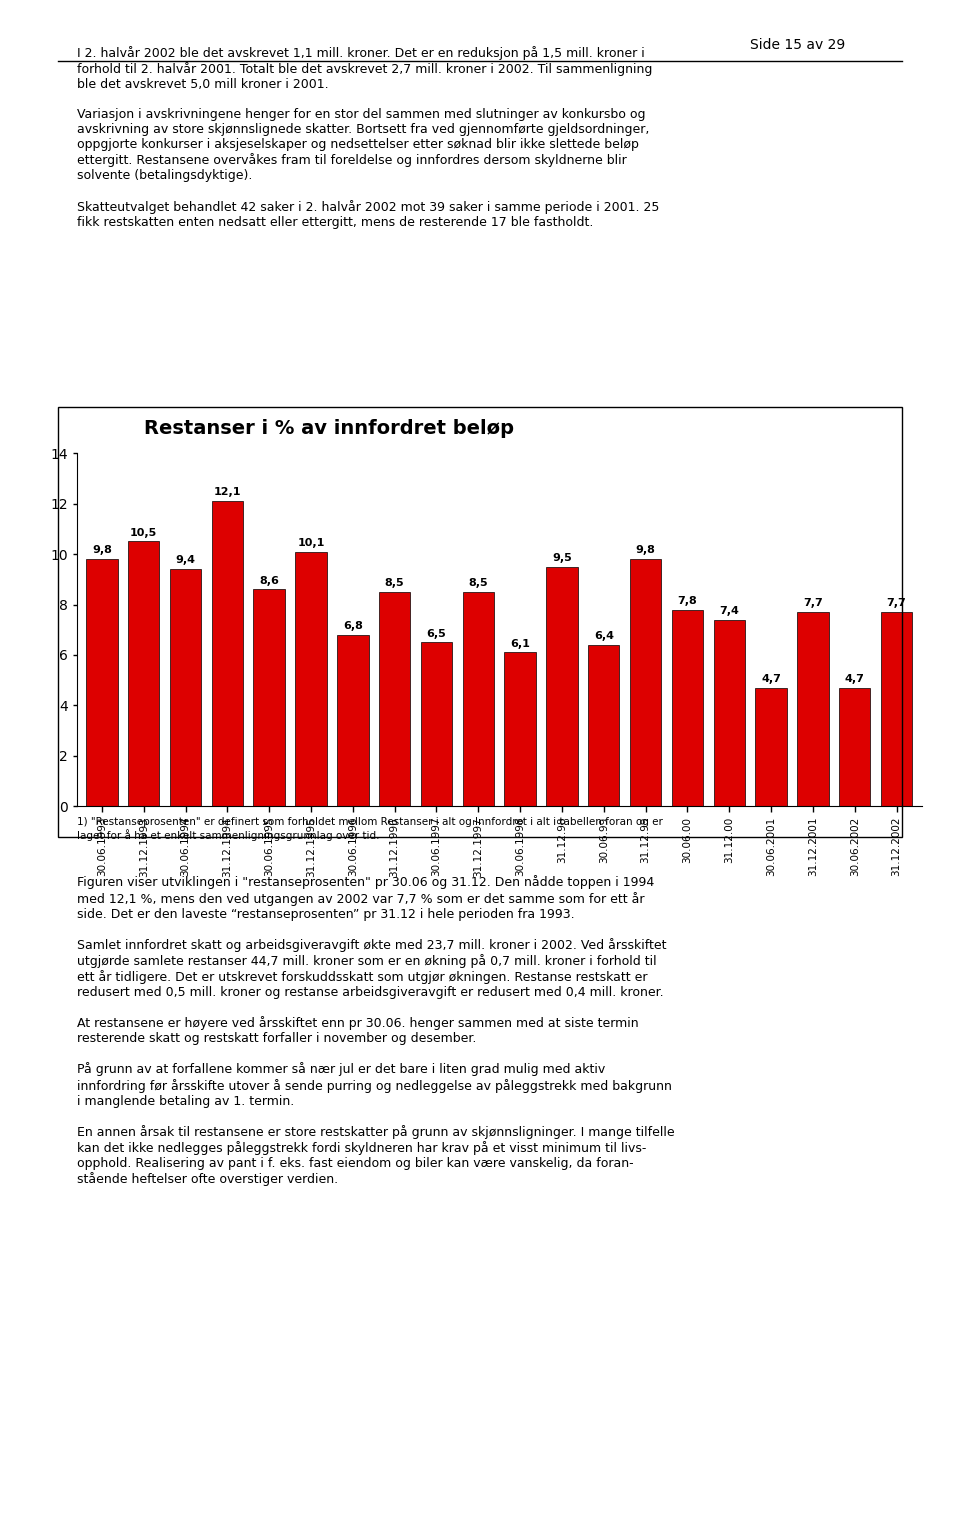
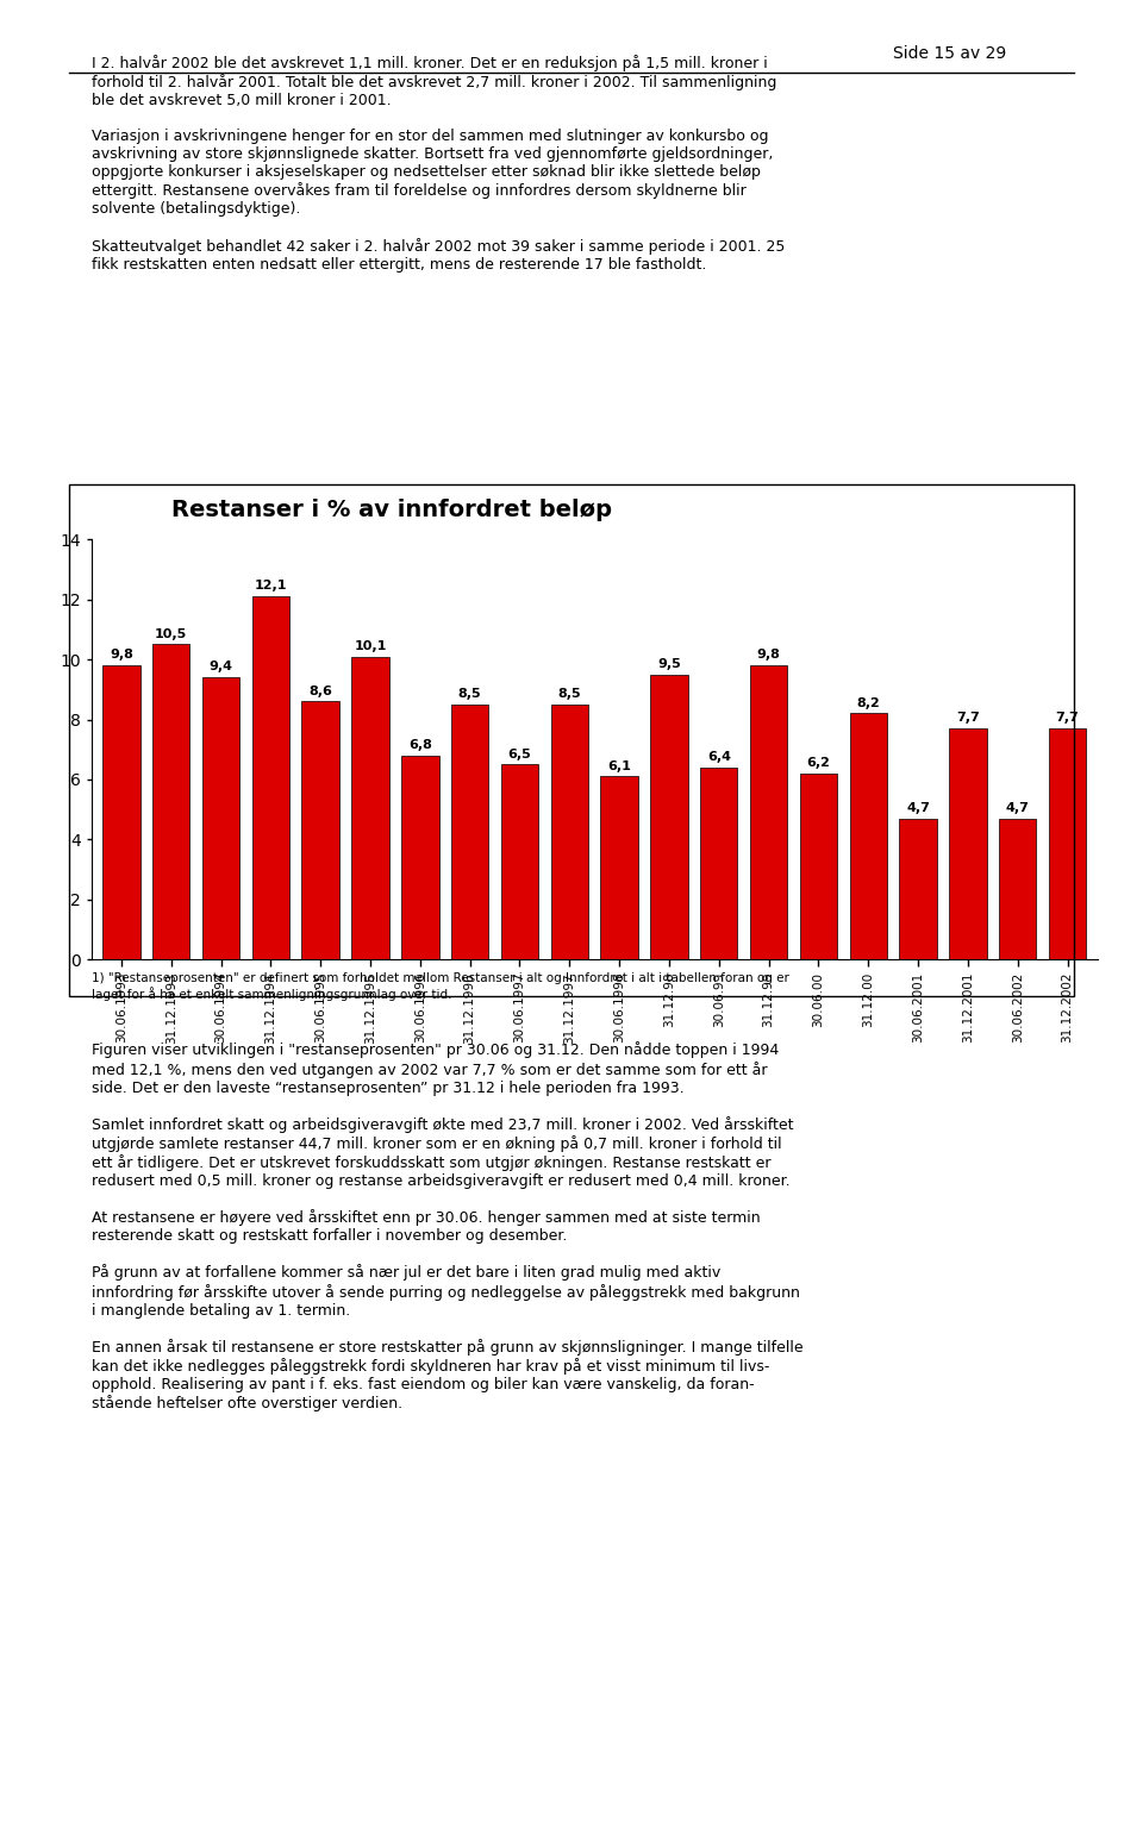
30.06.00: 7,8 -> 6,2
31.12.00: 7,4 -> 8,2
